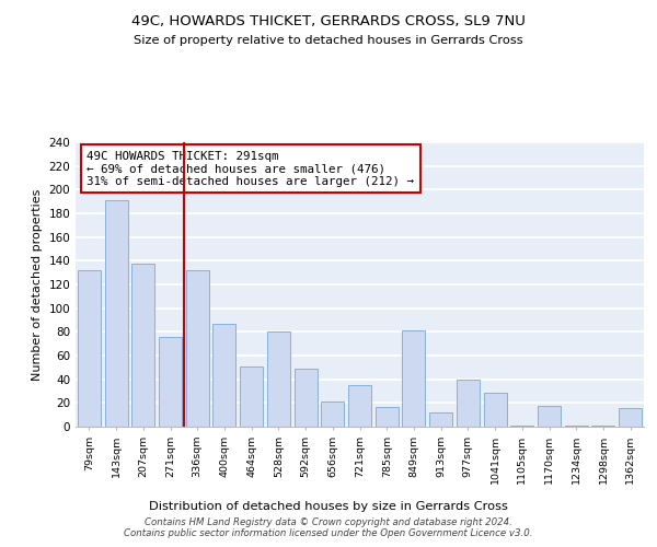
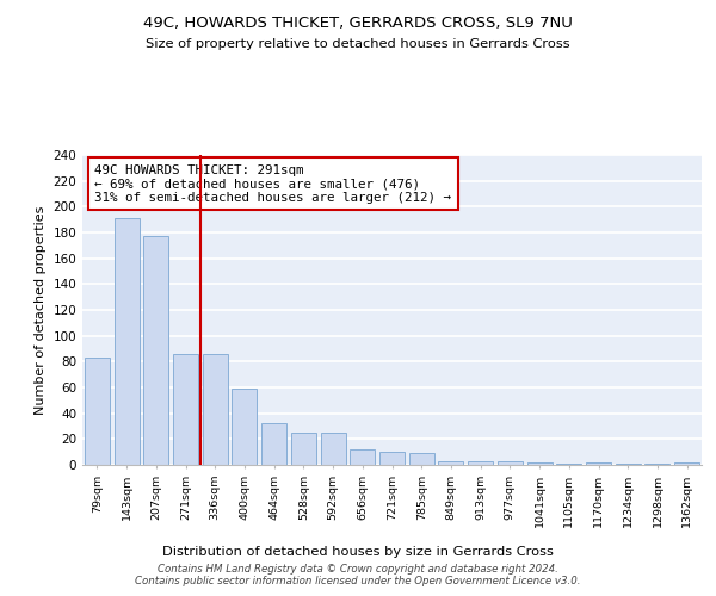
79sqm: 132 -> 83
207sqm: 138 -> 177
271sqm: 76 -> 86
336sqm: 132 -> 86
400sqm: 87 -> 59
464sqm: 51 -> 32
528sqm: 80 -> 25
592sqm: 49 -> 25
656sqm: 21 -> 12
721sqm: 35 -> 10
785sqm: 17 -> 9
849sqm: 81 -> 3
913sqm: 12 -> 3
977sqm: 40 -> 3
1041sqm: 29 -> 2
1170sqm: 18 -> 2
1362sqm: 16 -> 2
